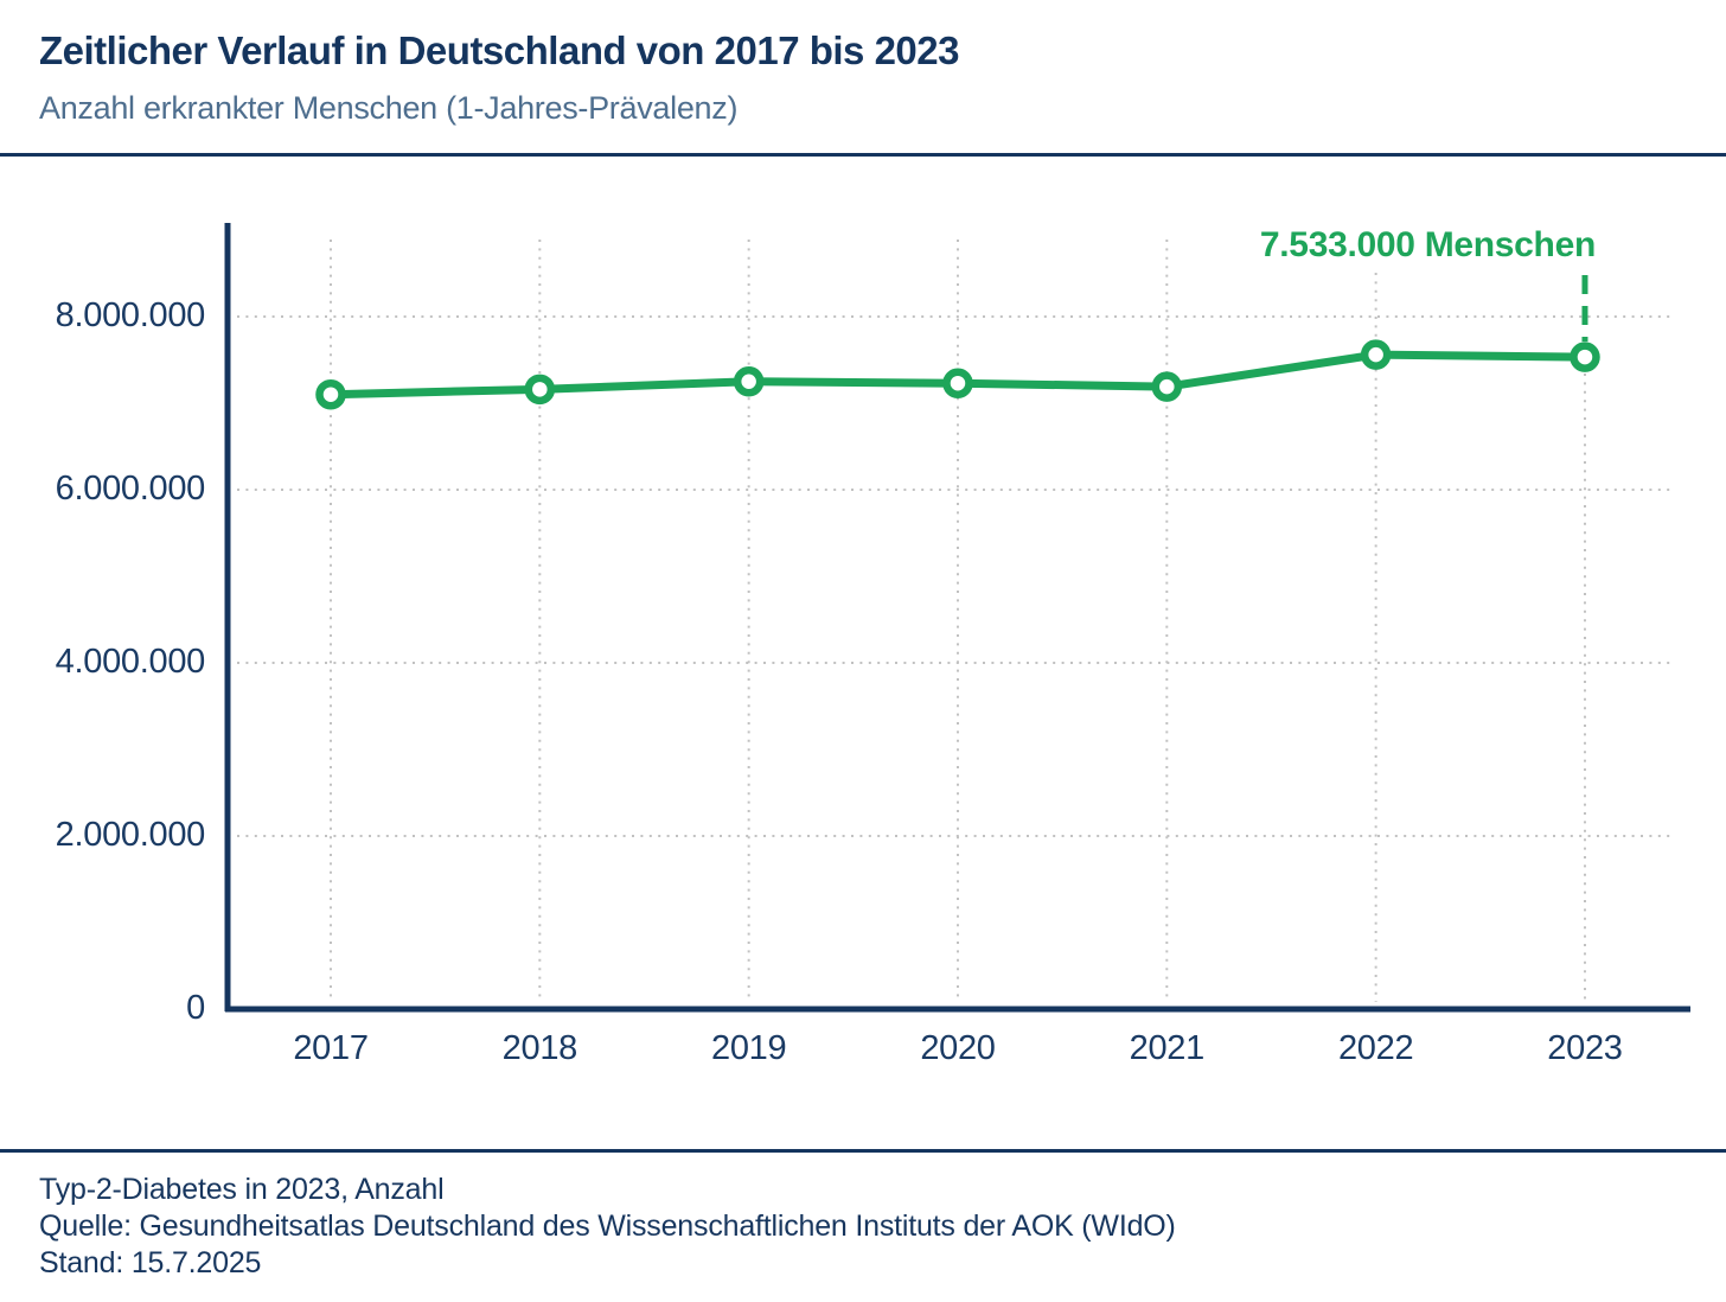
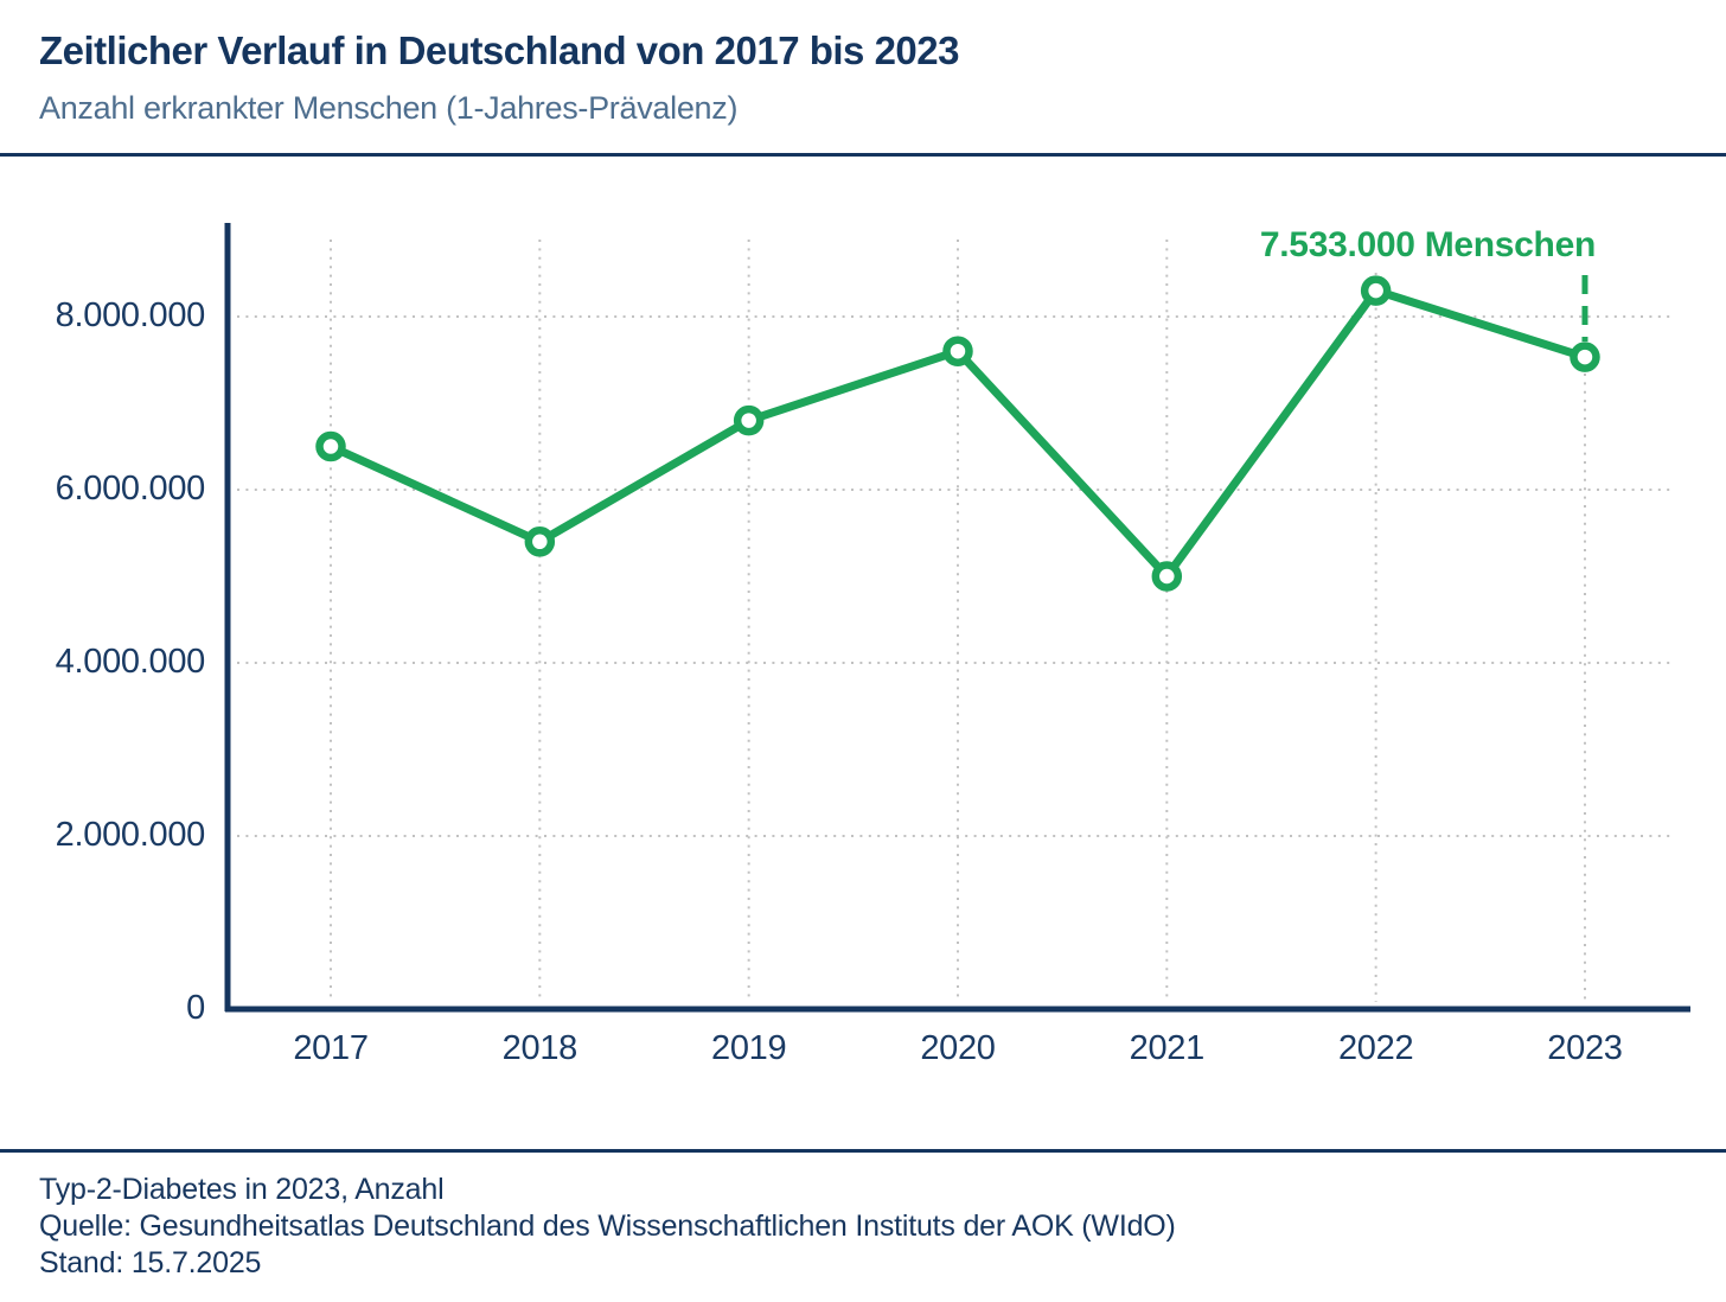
2017: 7100000 -> 6500000
2018: 7200000 -> 5400000
2019: 7200000 -> 6800000
2020: 7200000 -> 7600000
2021: 7200000 -> 5000000
2022: 7600000 -> 8300000
